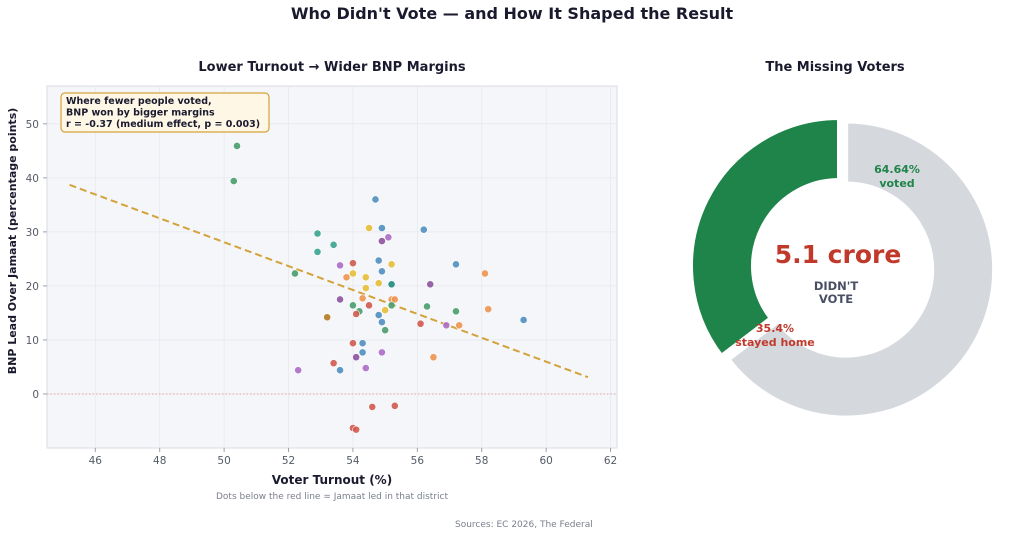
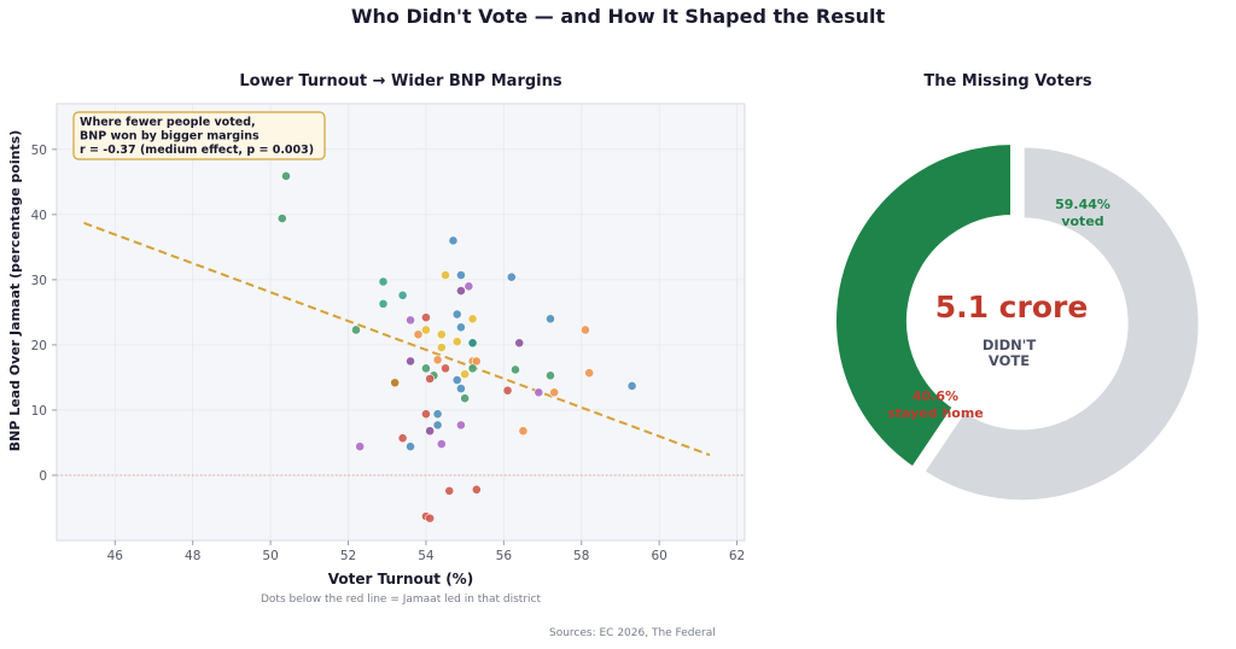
The Missing Voters/stayed home: 35.4% -> 40.6%
The Missing Voters/voted: 64.64% -> 59.44%
